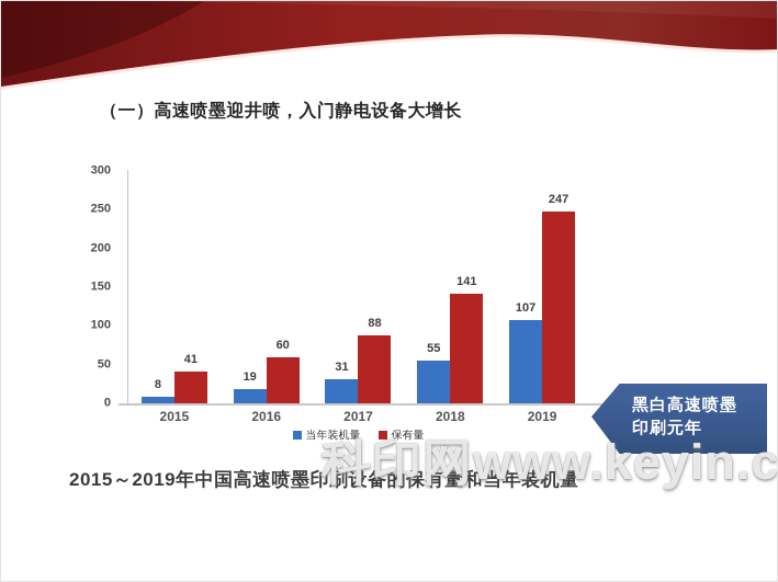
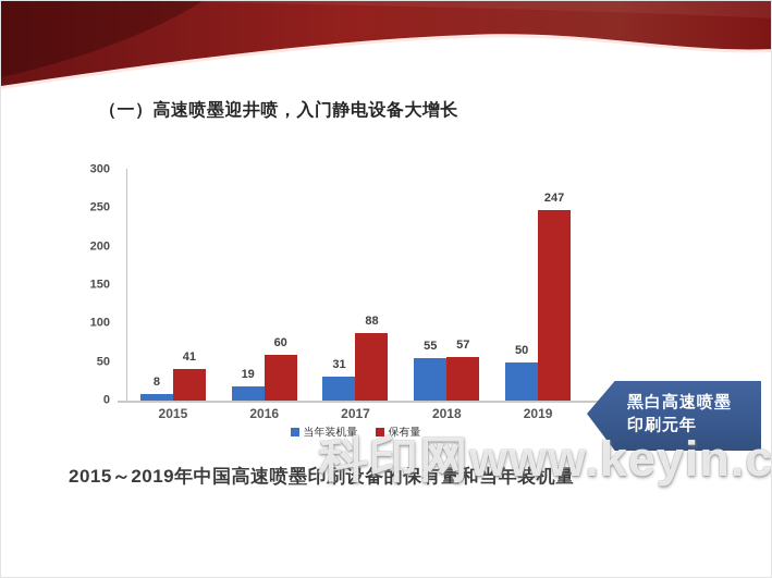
保有量/2018: 141 -> 57
当年装机量/2019: 107 -> 50
